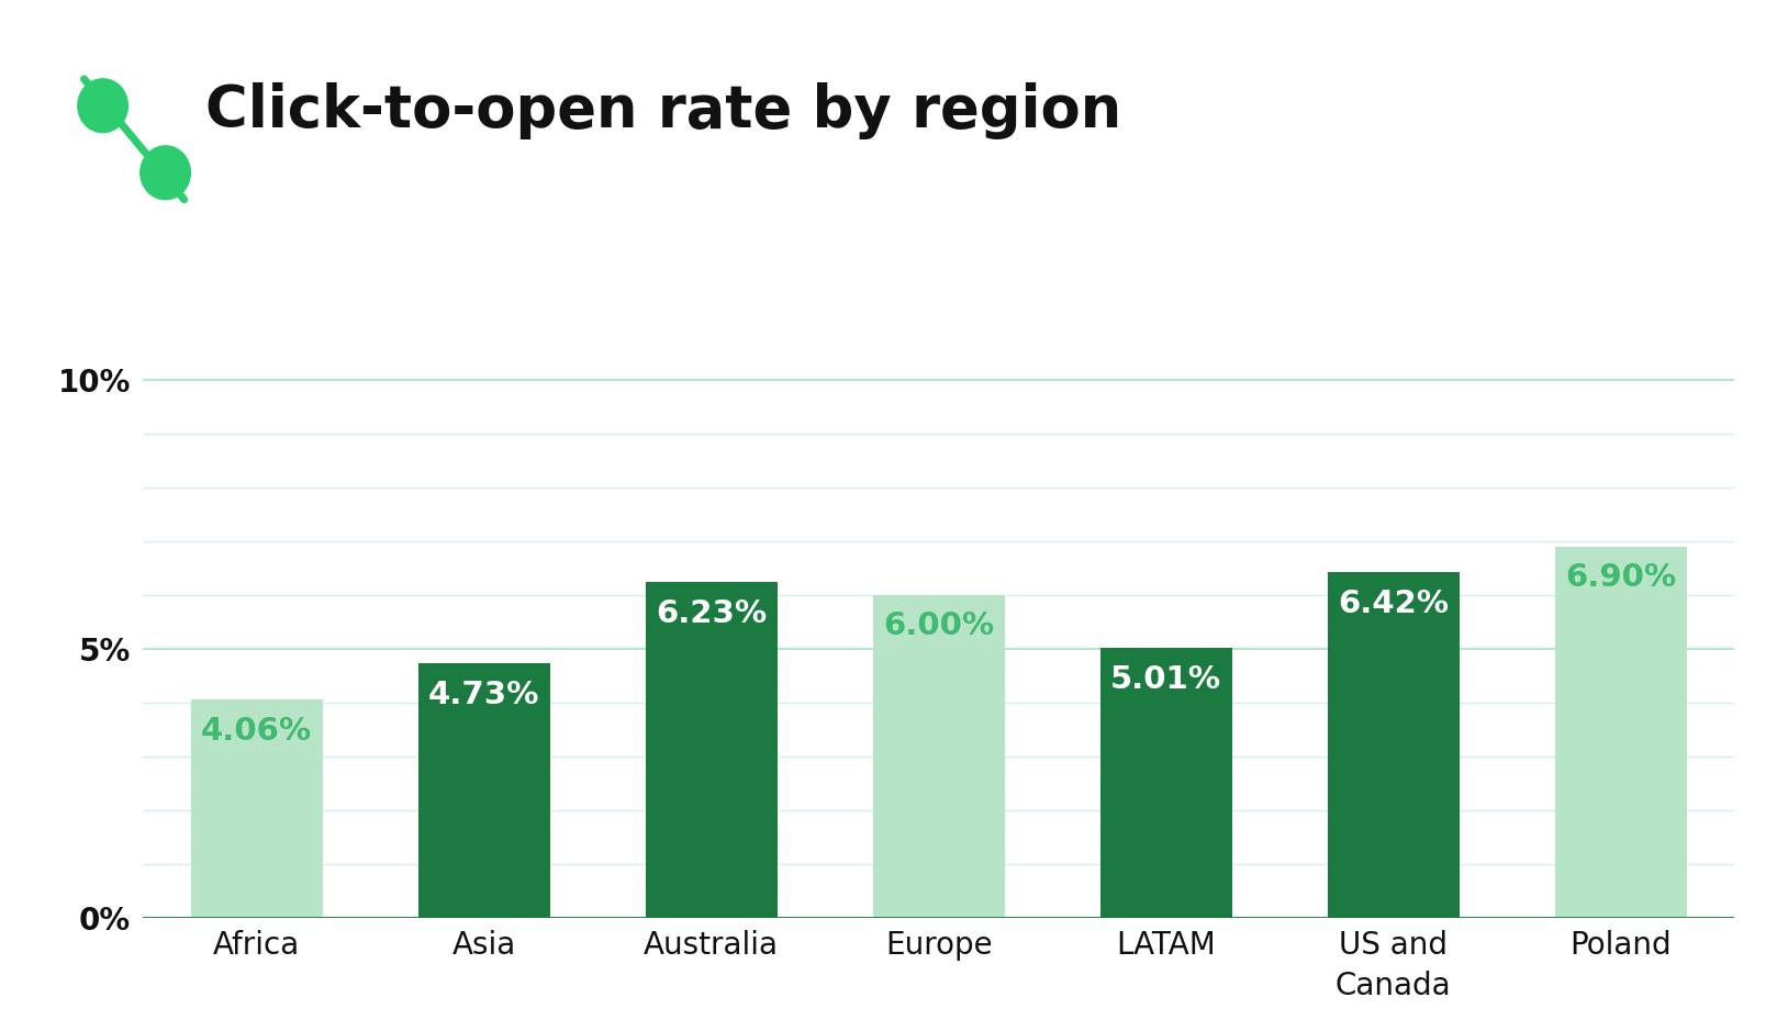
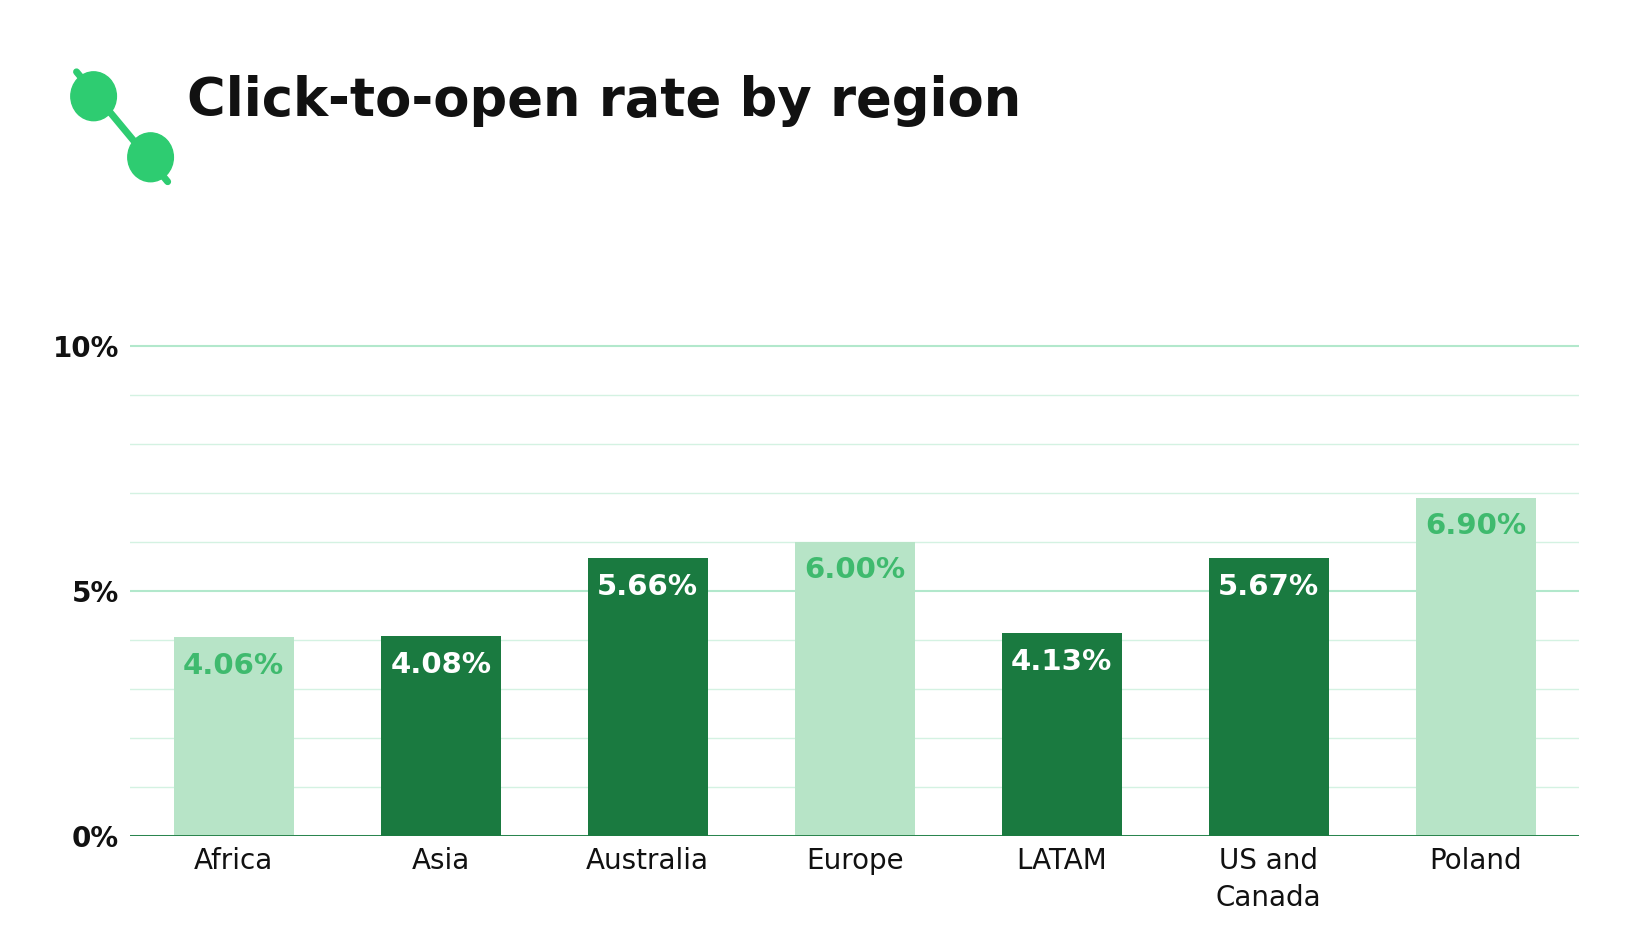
Asia: 4.73% -> 4.08%
Australia: 6.23% -> 5.66%
LATAM: 5.01% -> 4.13%
US and Canada: 6.42% -> 5.67%
